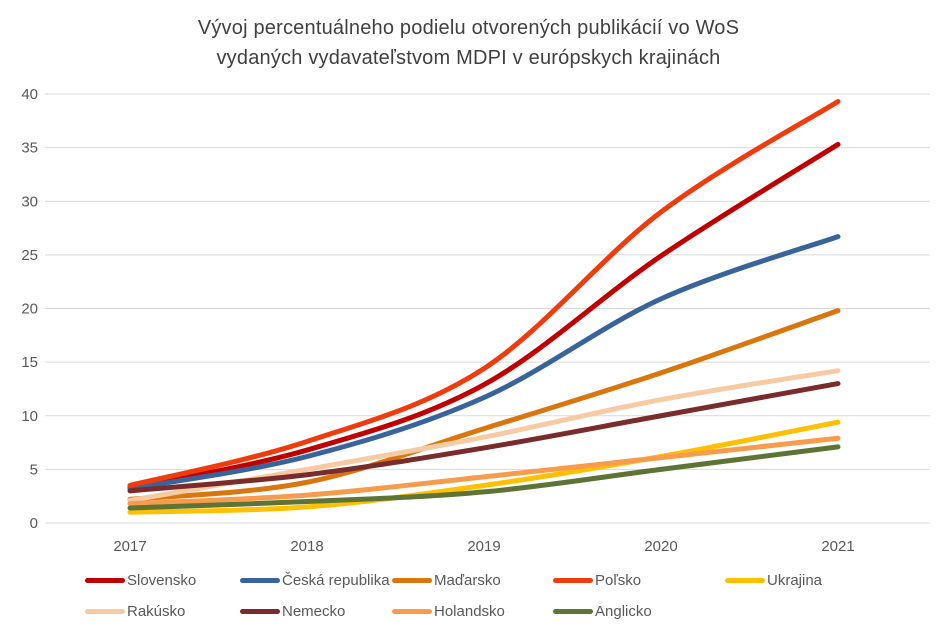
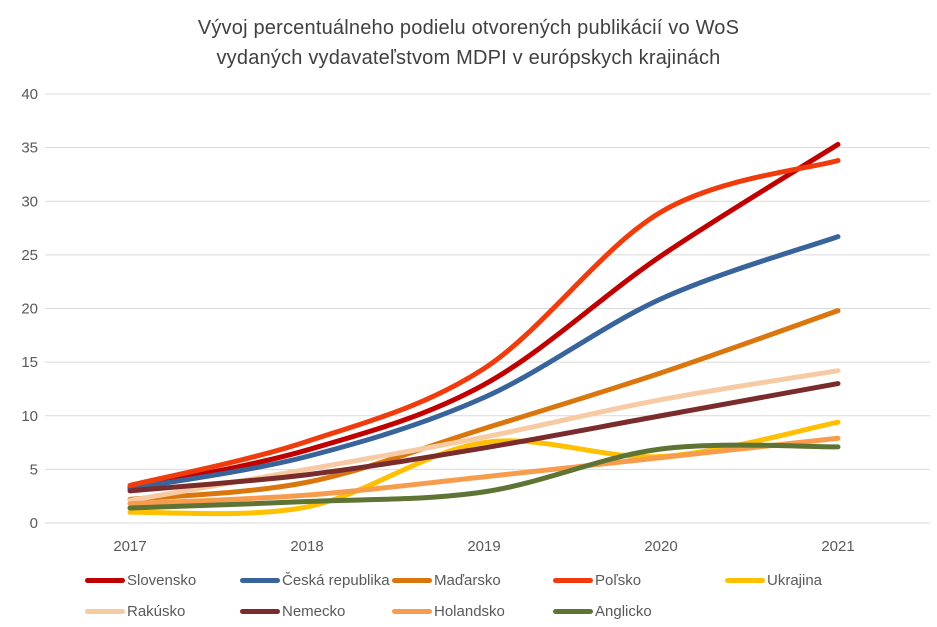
Ukrajina/2019: 3.5 -> 7.5
Anglicko/2020: 5.0 -> 6.9
Poľsko/2021: 39.3 -> 33.8
